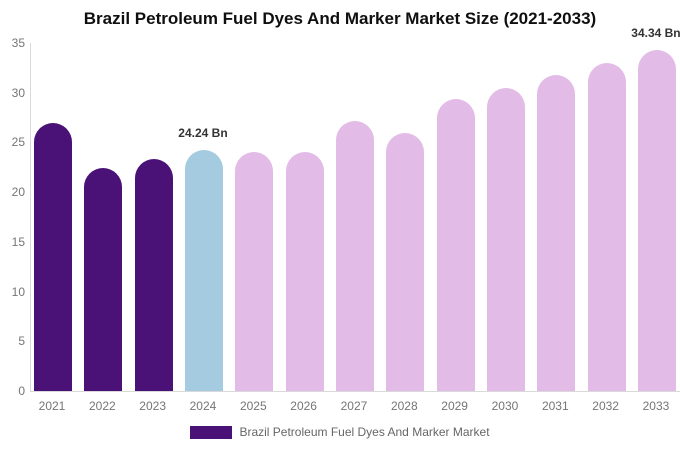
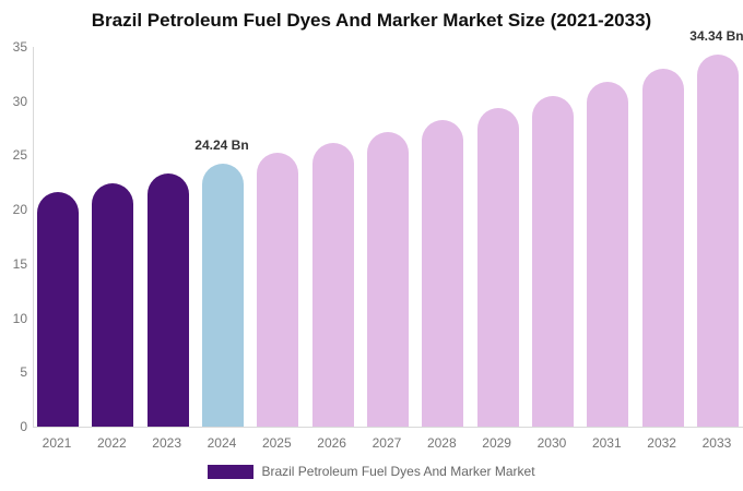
2021: 27 -> 22
2025: 24 -> 25
2026: 24 -> 26
2028: 26 -> 28
